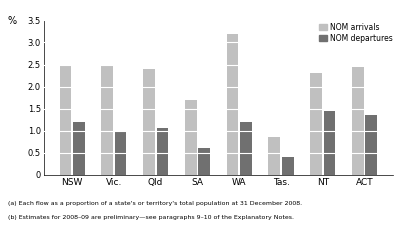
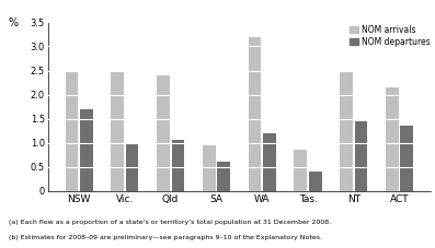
NOM departures/NSW: 1.20 -> 1.70
NOM arrivals/SA: 1.70 -> 0.95
NOM arrivals/NT: 2.30 -> 2.50
NOM arrivals/ACT: 2.45 -> 2.15
